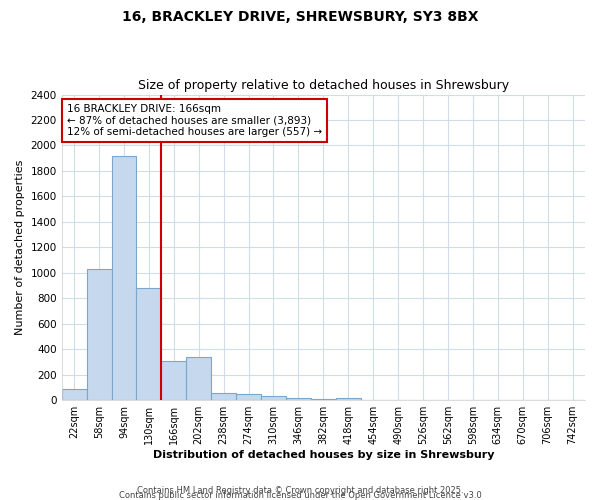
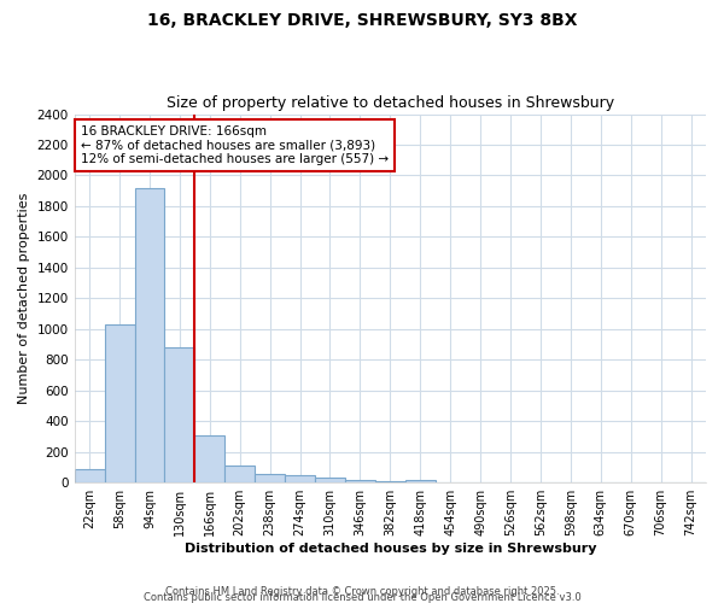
202sqm: 340 -> 120
